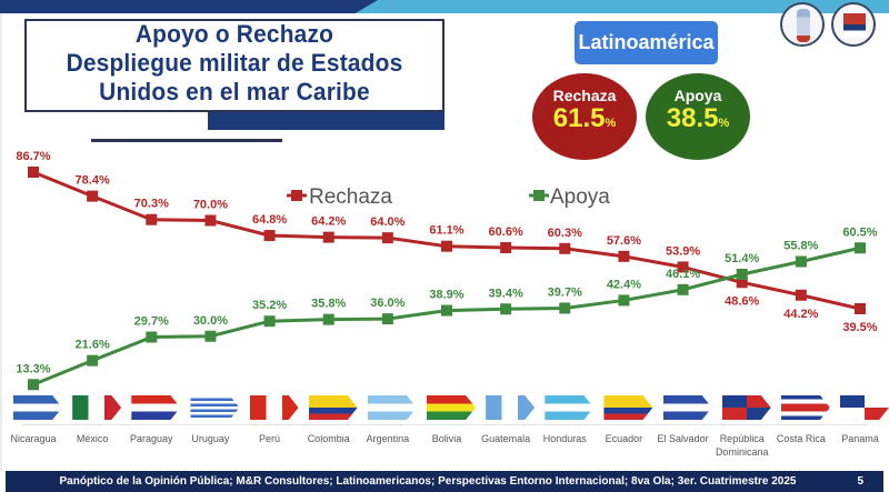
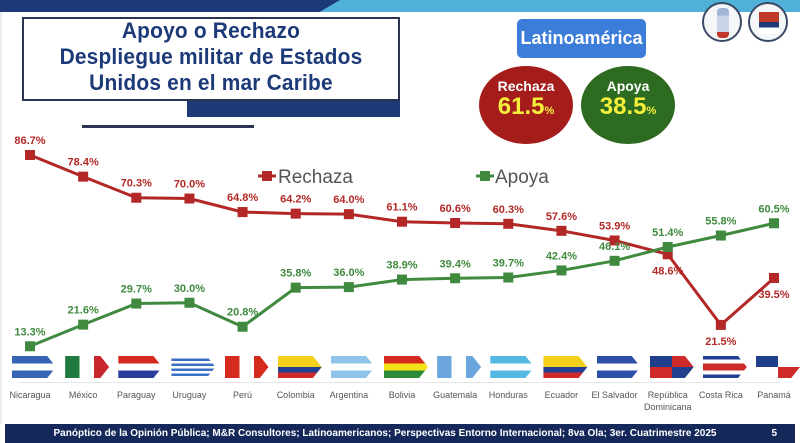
Apoya/Perú: 35.2% -> 20.8%
Rechaza/Costa Rica: 44.2% -> 21.5%
